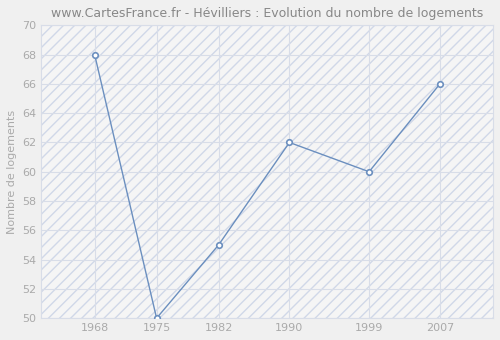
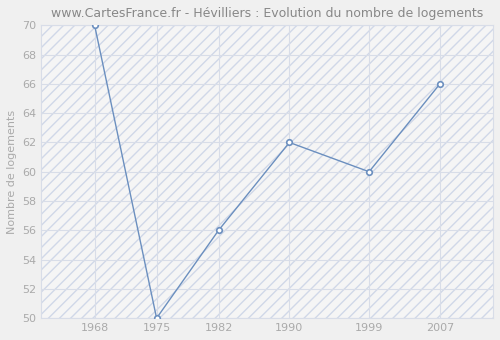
1968: 68 -> 70
1982: 55 -> 56
